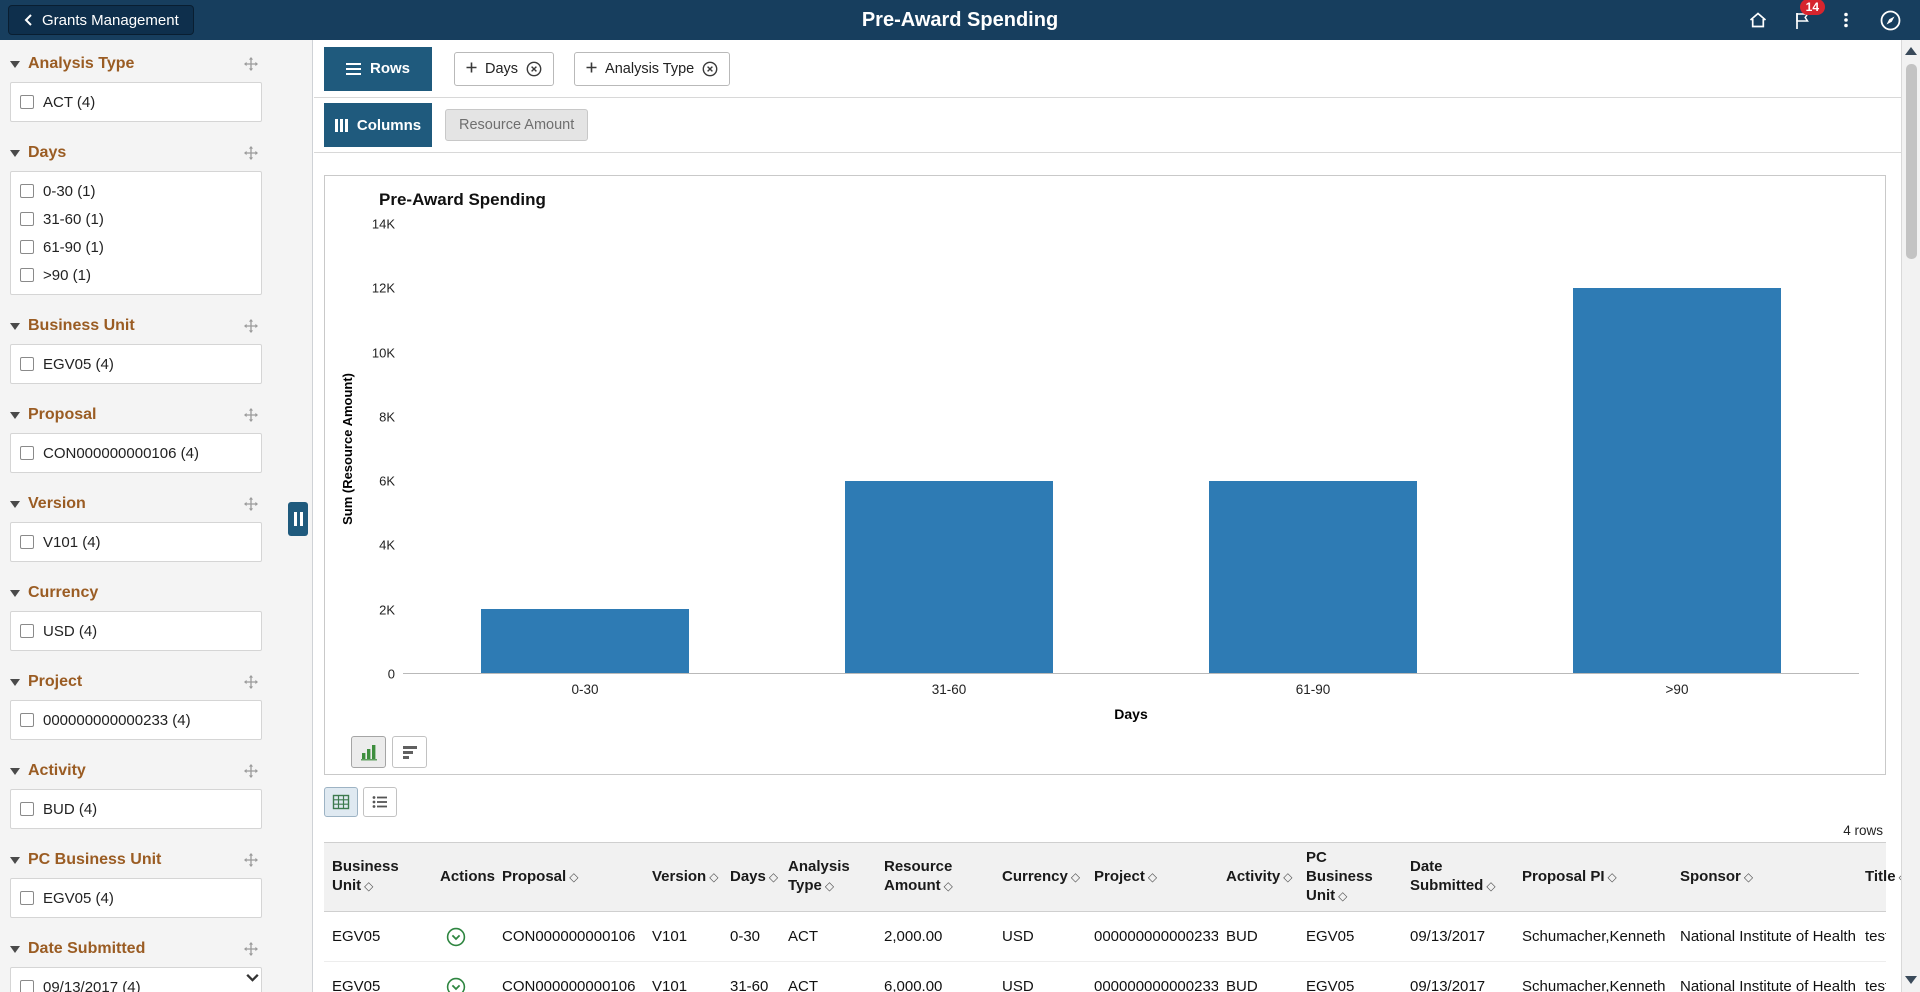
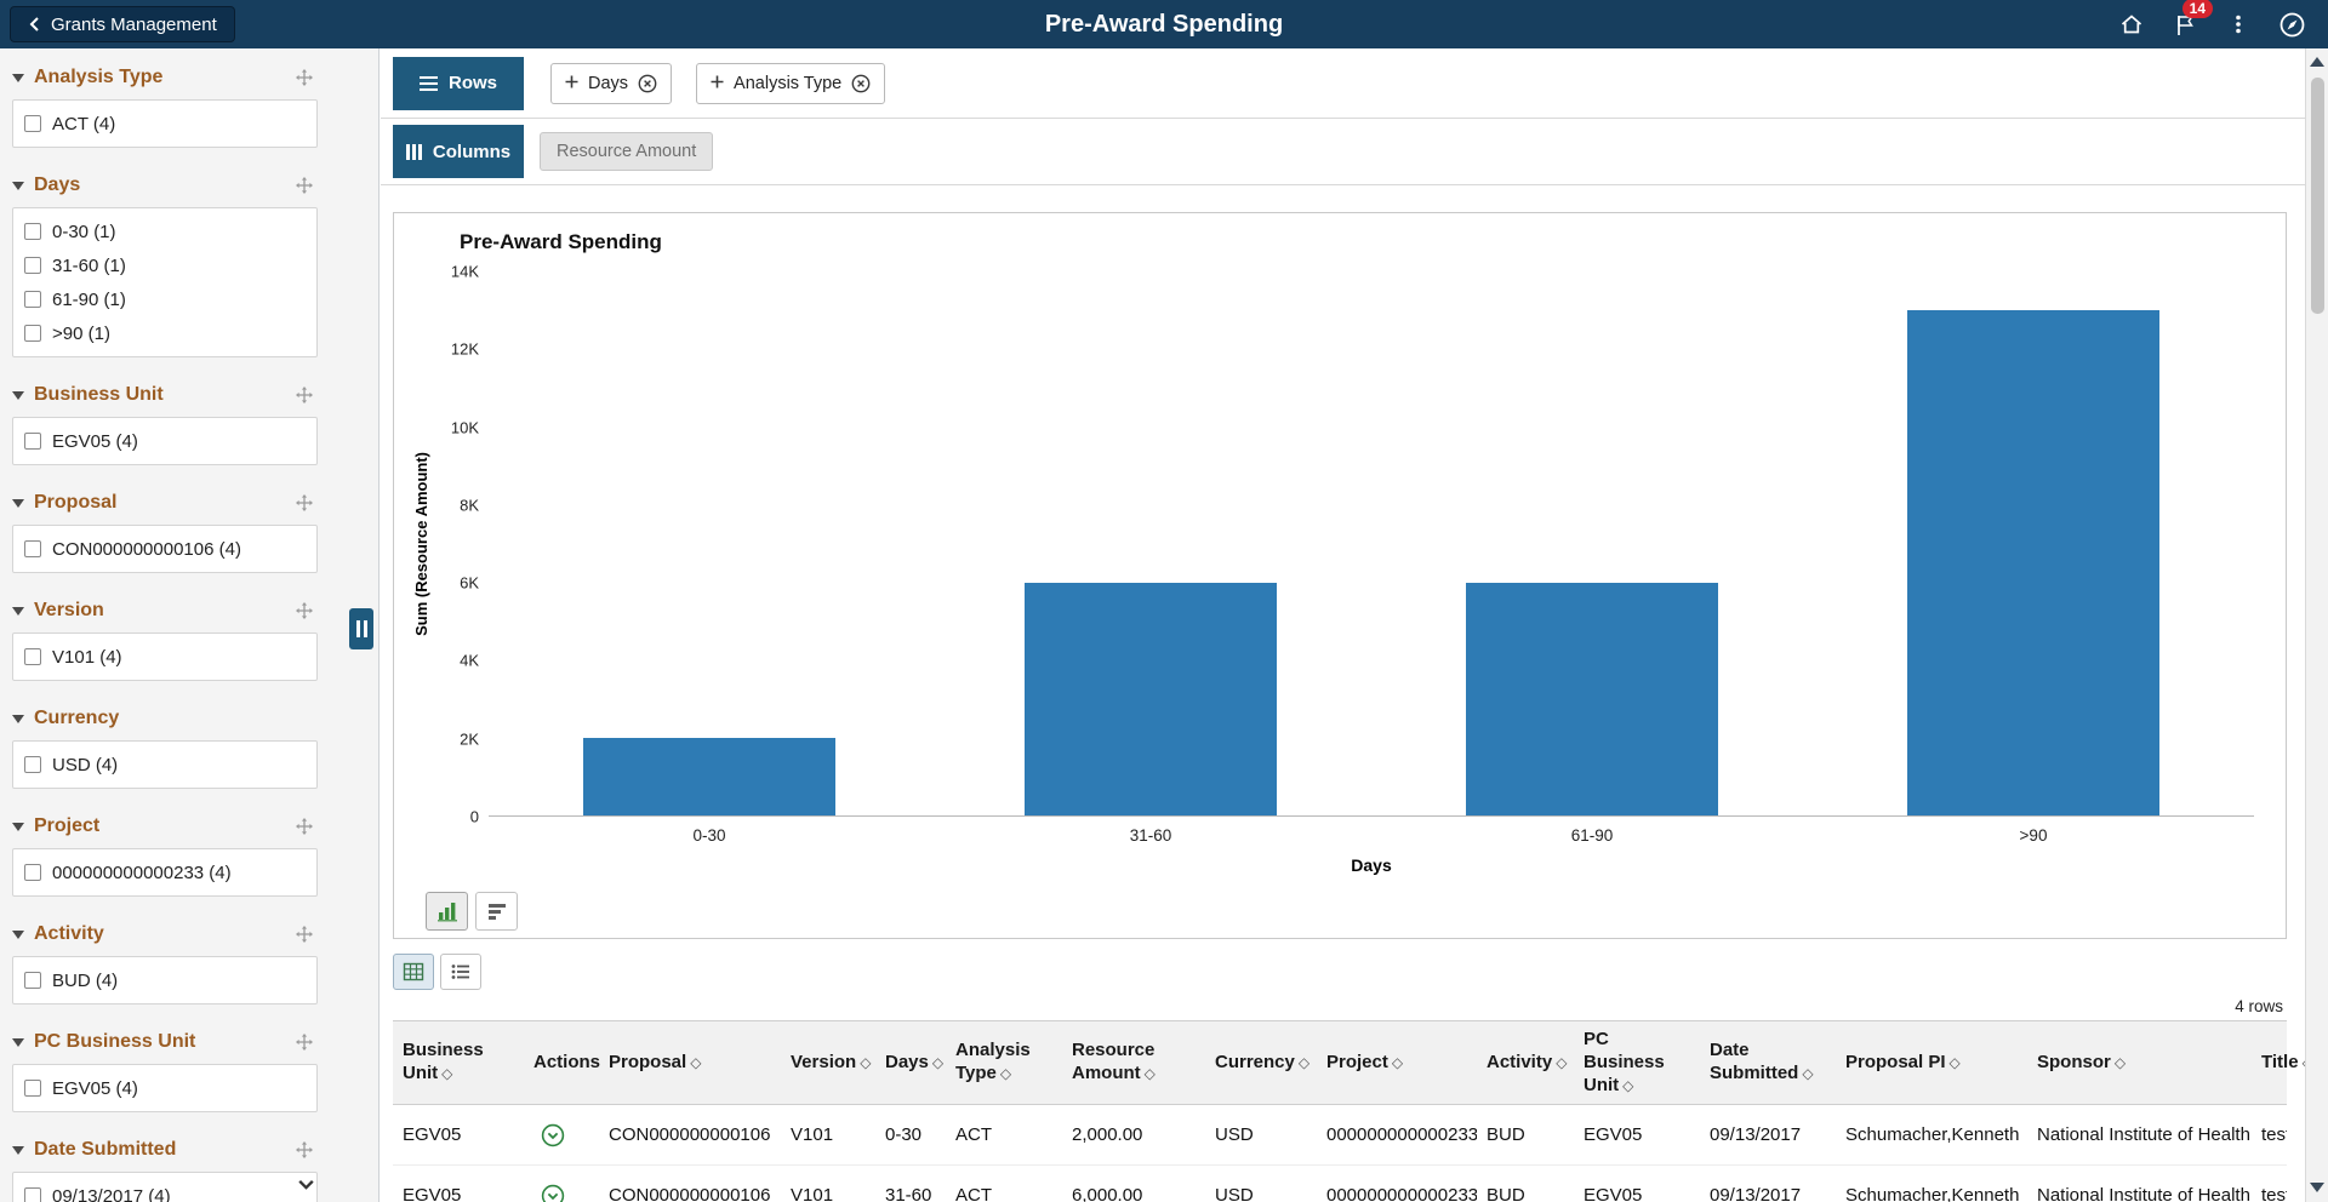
>90: 12K -> 13K
